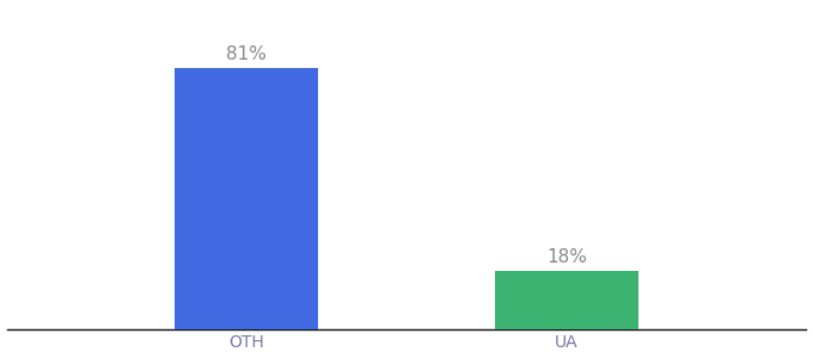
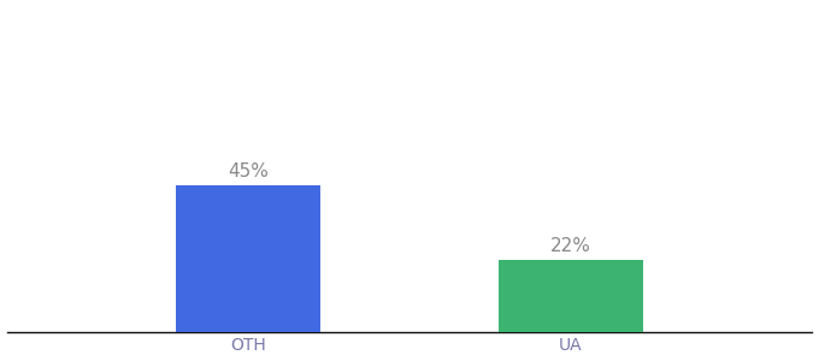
OTH: 81% -> 45%
UA: 18% -> 22%
